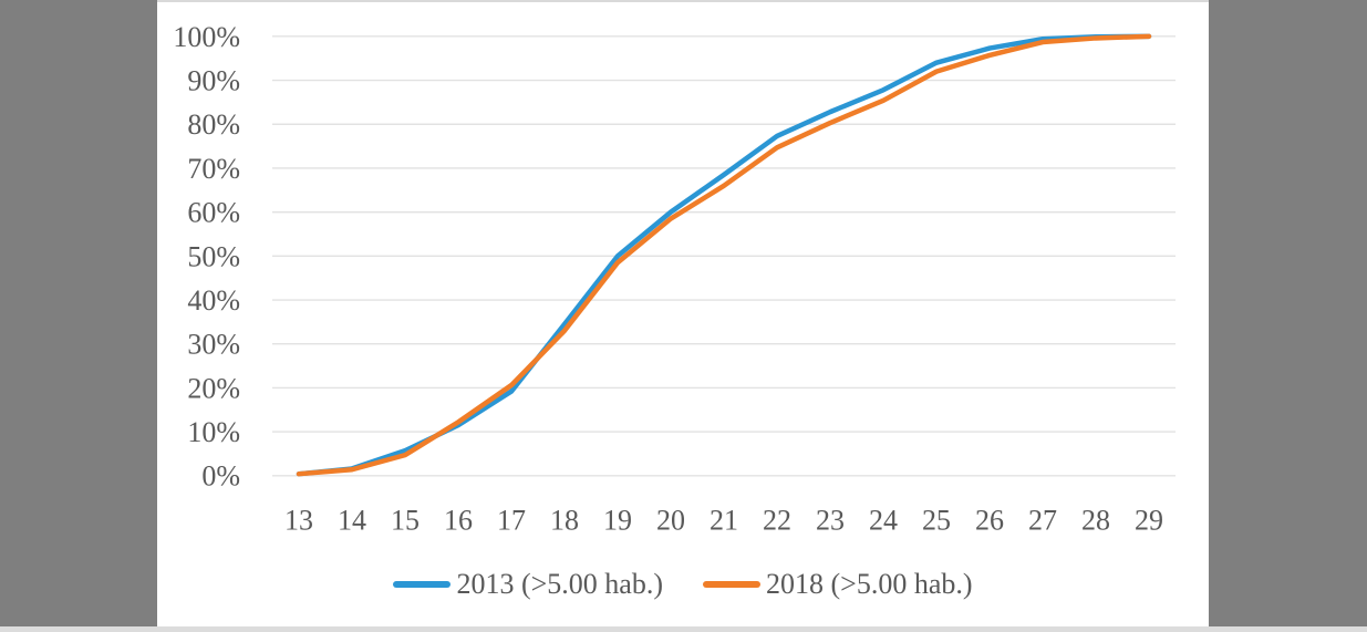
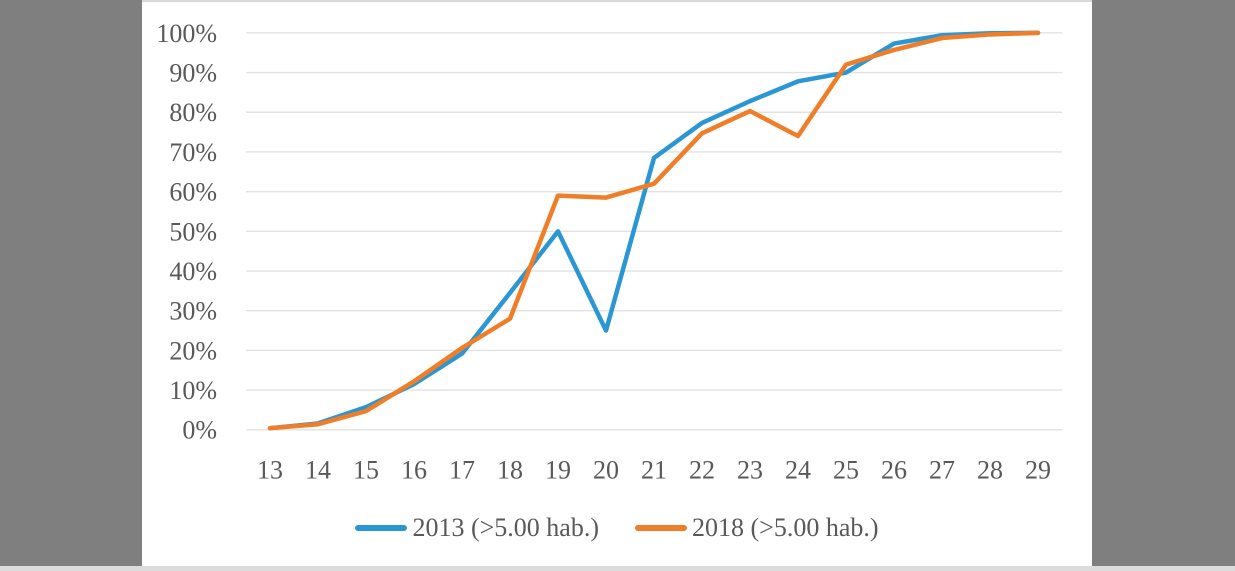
2018 (>5.00 hab.)/18: 33% -> 28%
2018 (>5.00 hab.)/19: 48% -> 59%
2013 (>5.00 hab.)/20: 60% -> 25%
2018 (>5.00 hab.)/21: 66% -> 62%
2018 (>5.00 hab.)/24: 85% -> 74%
2013 (>5.00 hab.)/25: 94% -> 90%
